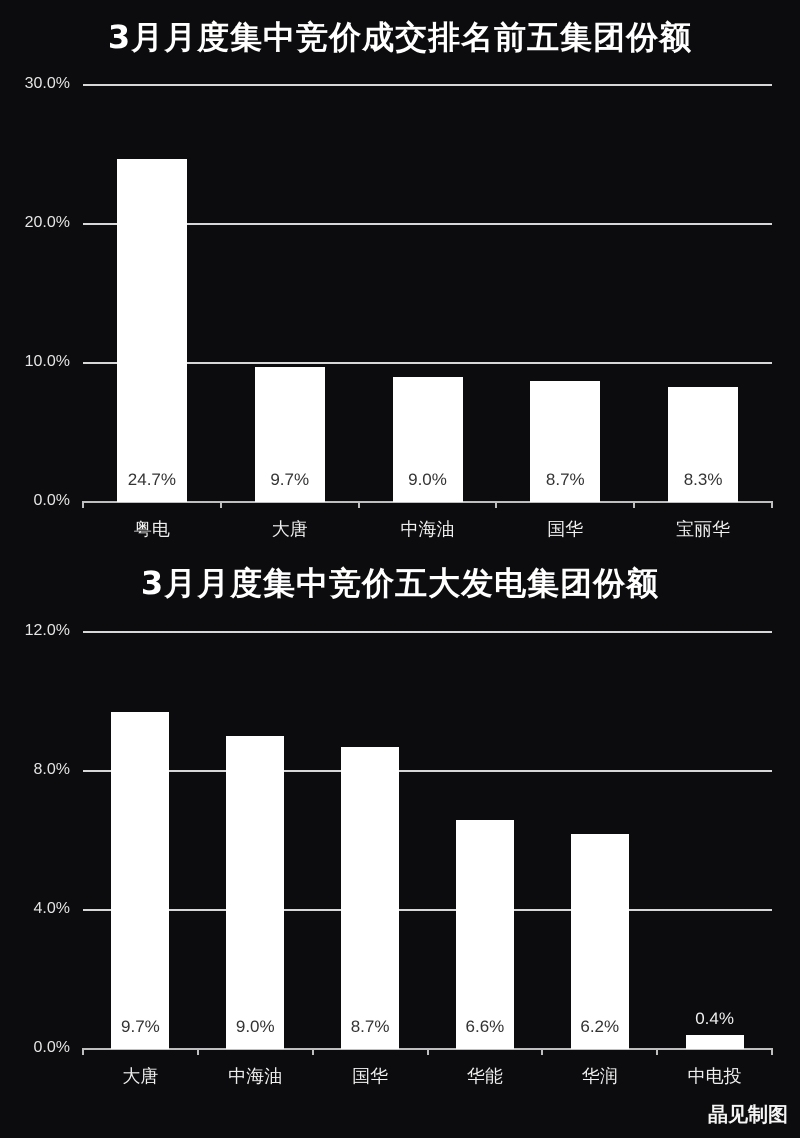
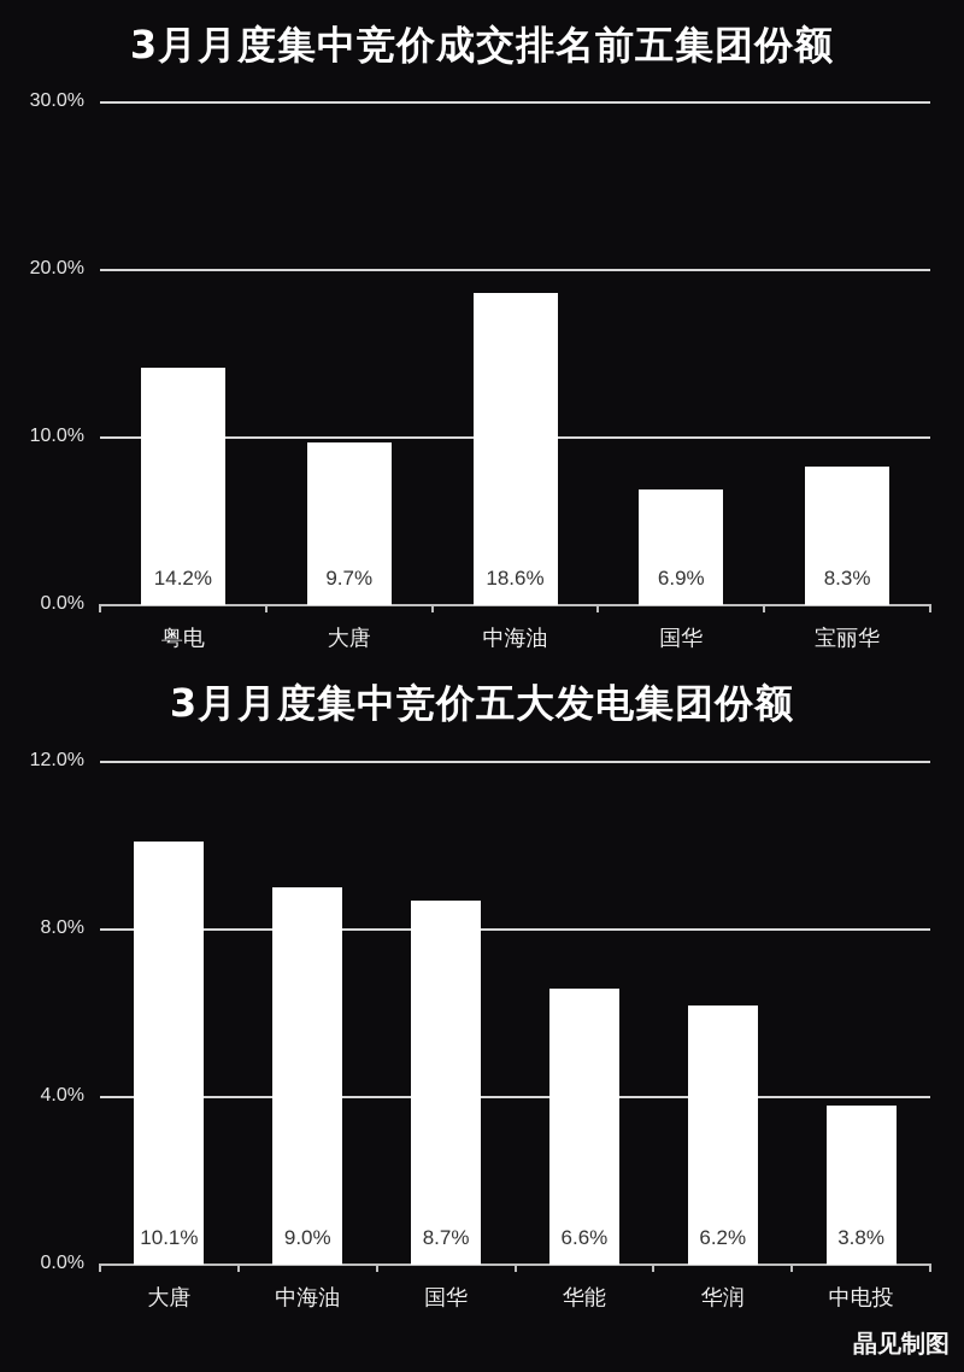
3月月度集中竞价成交排名前五集团份额/粤电: 24.7% -> 14.2%
3月月度集中竞价成交排名前五集团份额/中海油: 9.0% -> 18.6%
3月月度集中竞价成交排名前五集团份额/国华: 8.7% -> 6.9%
3月月度集中竞价五大发电集团份额/大唐: 9.7% -> 10.1%
3月月度集中竞价五大发电集团份额/中电投: 0.4% -> 3.8%
